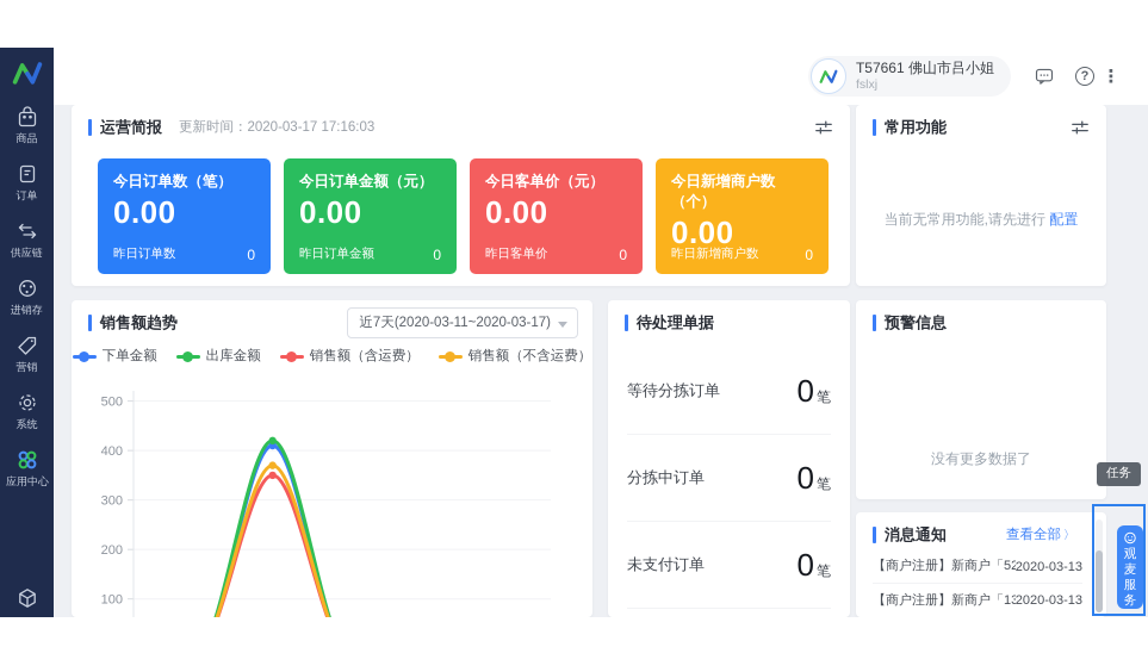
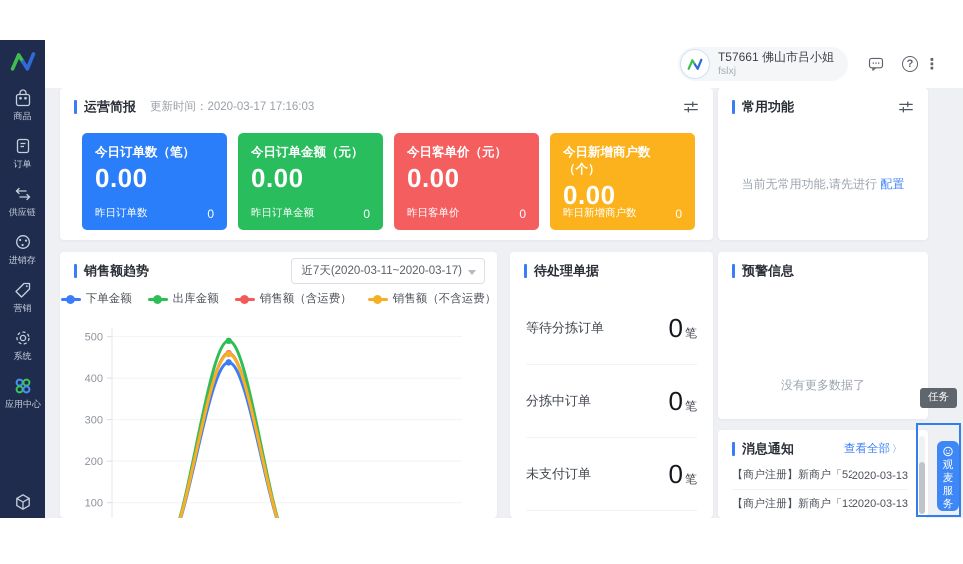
下单金额/2020-03-13: 410 -> 440
出库金额/2020-03-13: 420 -> 490
销售额（含运费）/2020-03-13: 350 -> 460
销售额（不含运费）/2020-03-13: 370 -> 460
